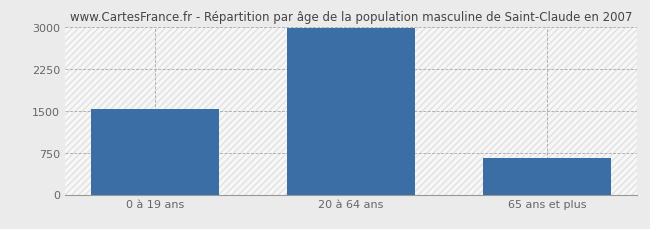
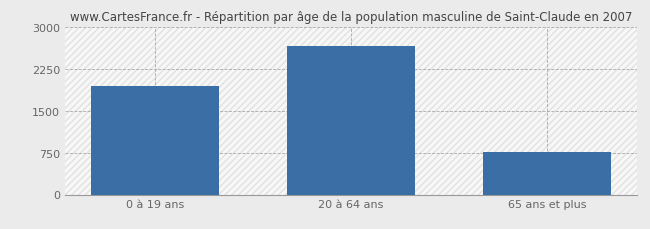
0 à 19 ans: 1530 -> 1940
20 à 64 ans: 2970 -> 2660
65 ans et plus: 650 -> 760
